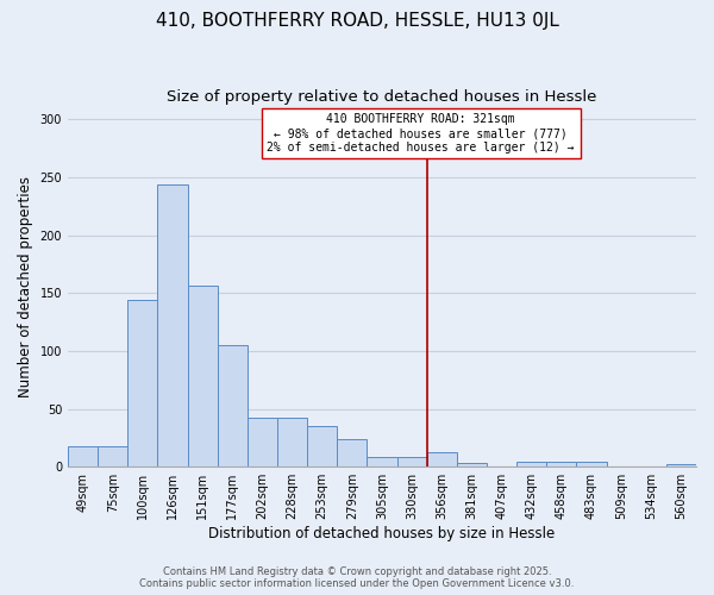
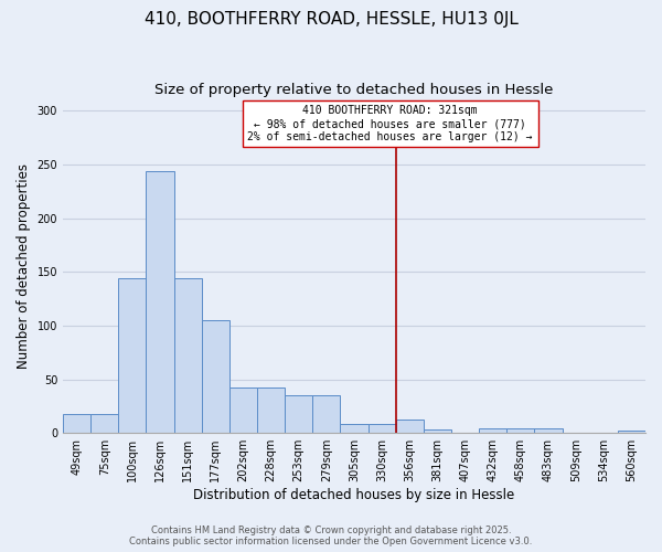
151sqm: 156 -> 144
279sqm: 24 -> 35
